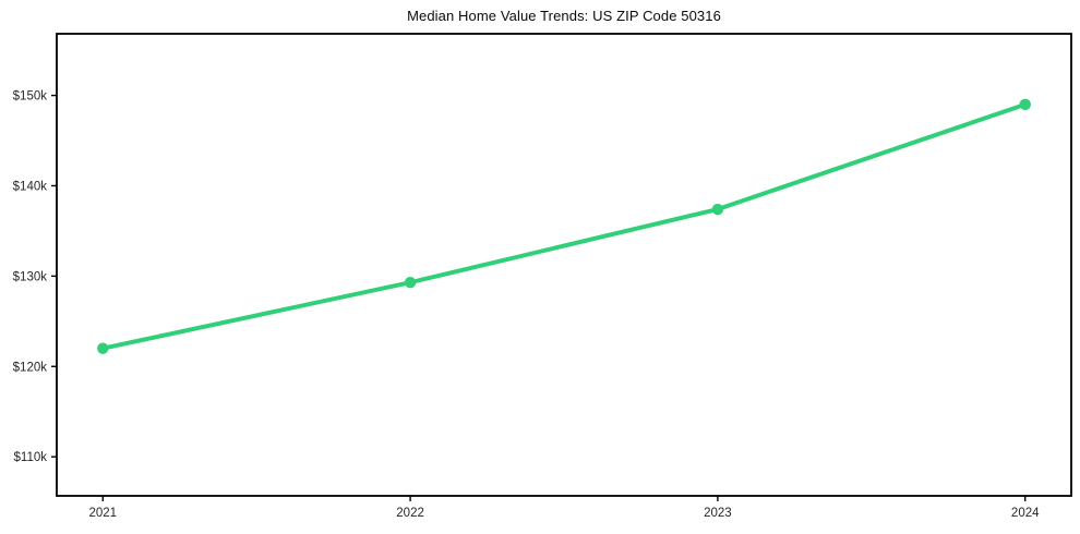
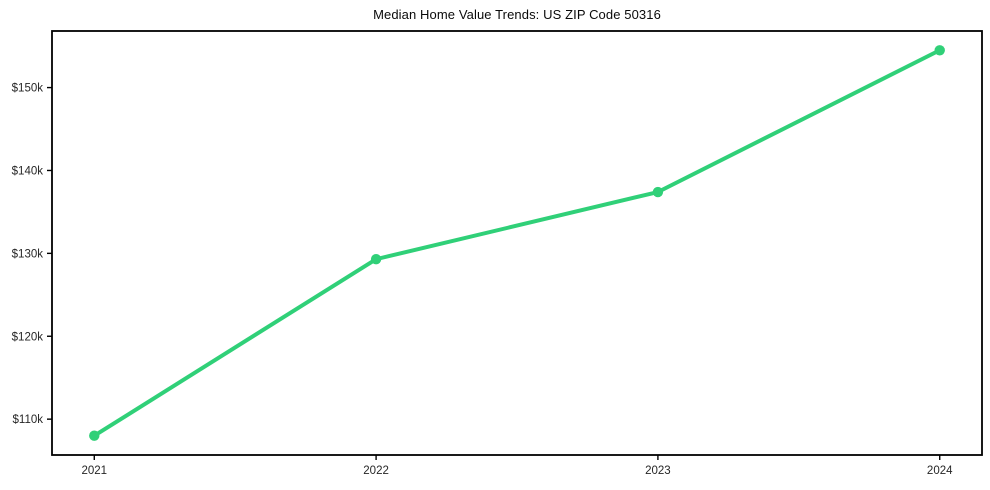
2021: $122k -> $108k
2024: $149k -> $154k
